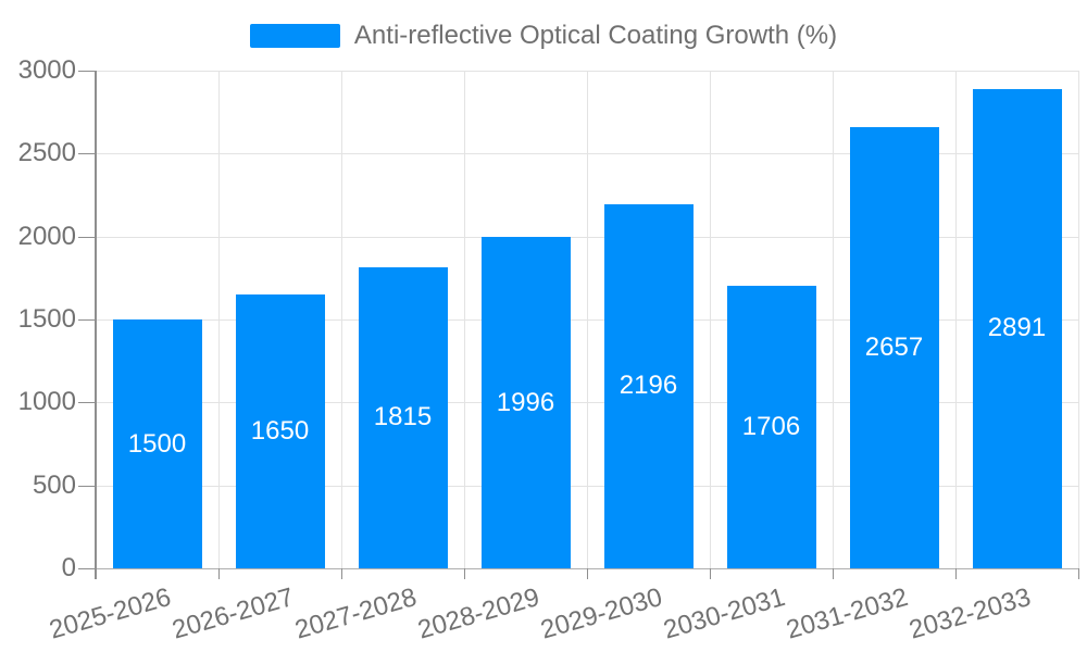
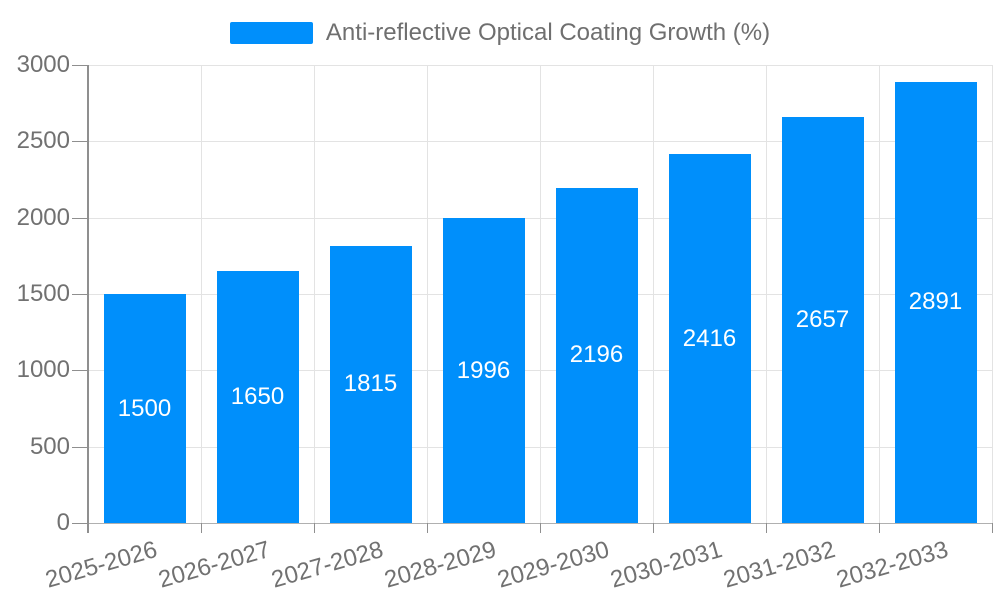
2030-2031: 1706 -> 2416
